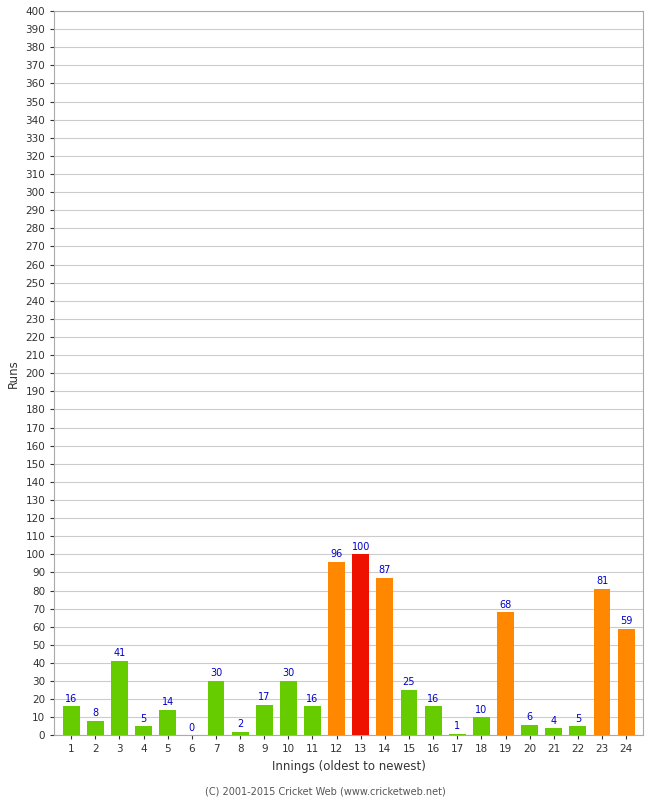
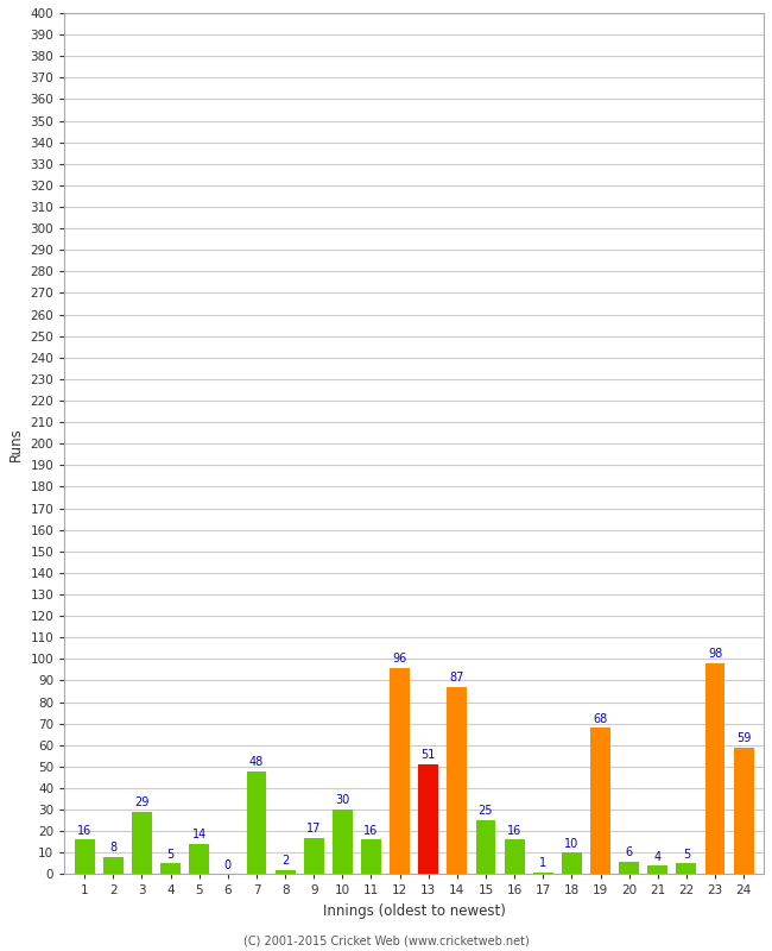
3: 41 -> 29
7: 30 -> 48
13: 100 -> 51
23: 81 -> 98
